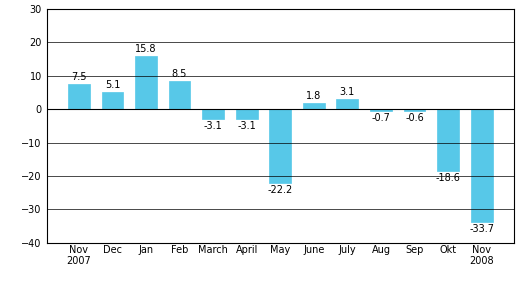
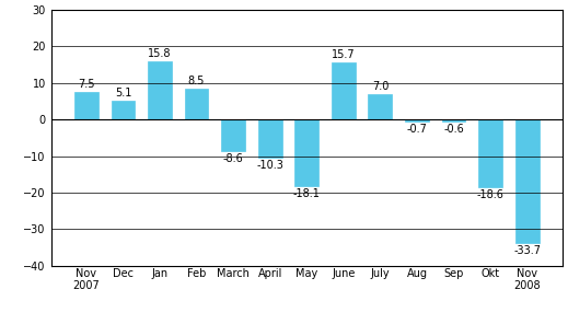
March: -3.1 -> -8.6
April: -3.1 -> -10.3
May: -22.2 -> -18.1
June: 1.8 -> 15.7
July: 3.1 -> 7.0
